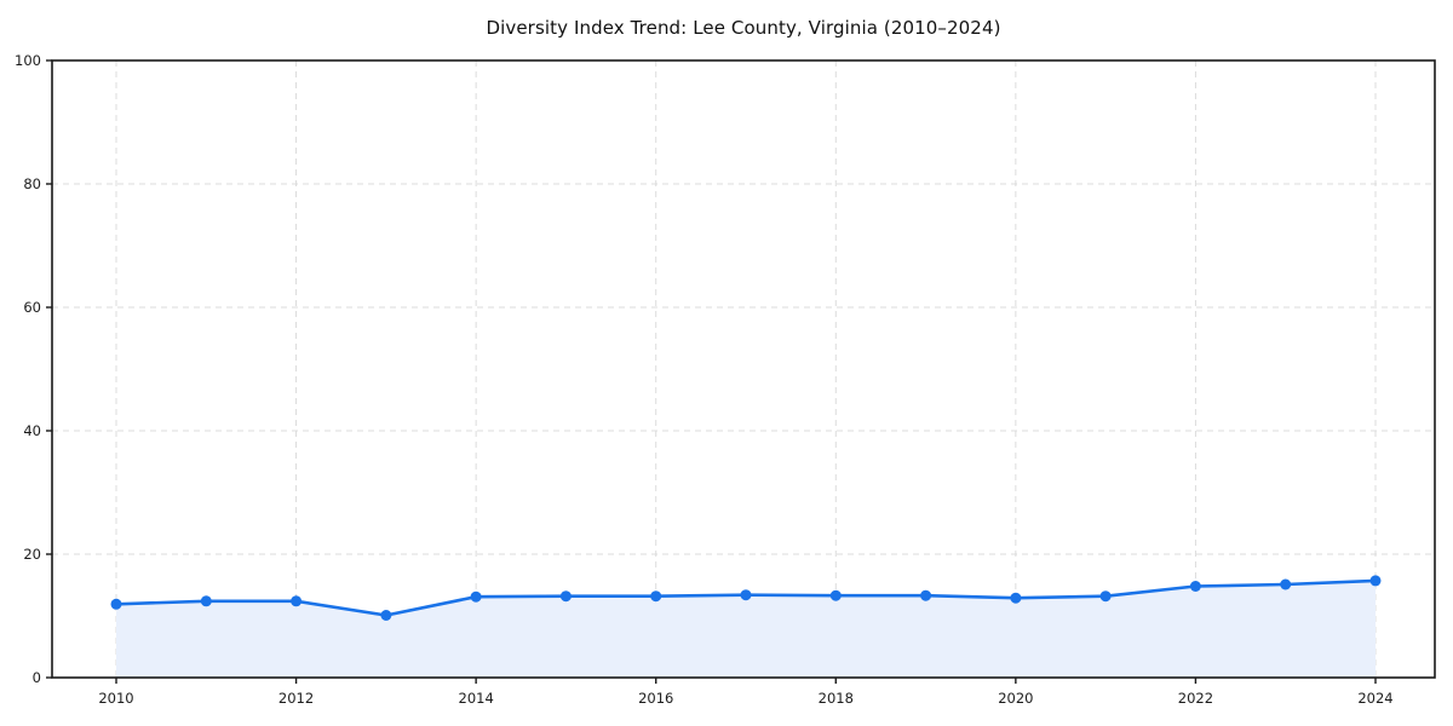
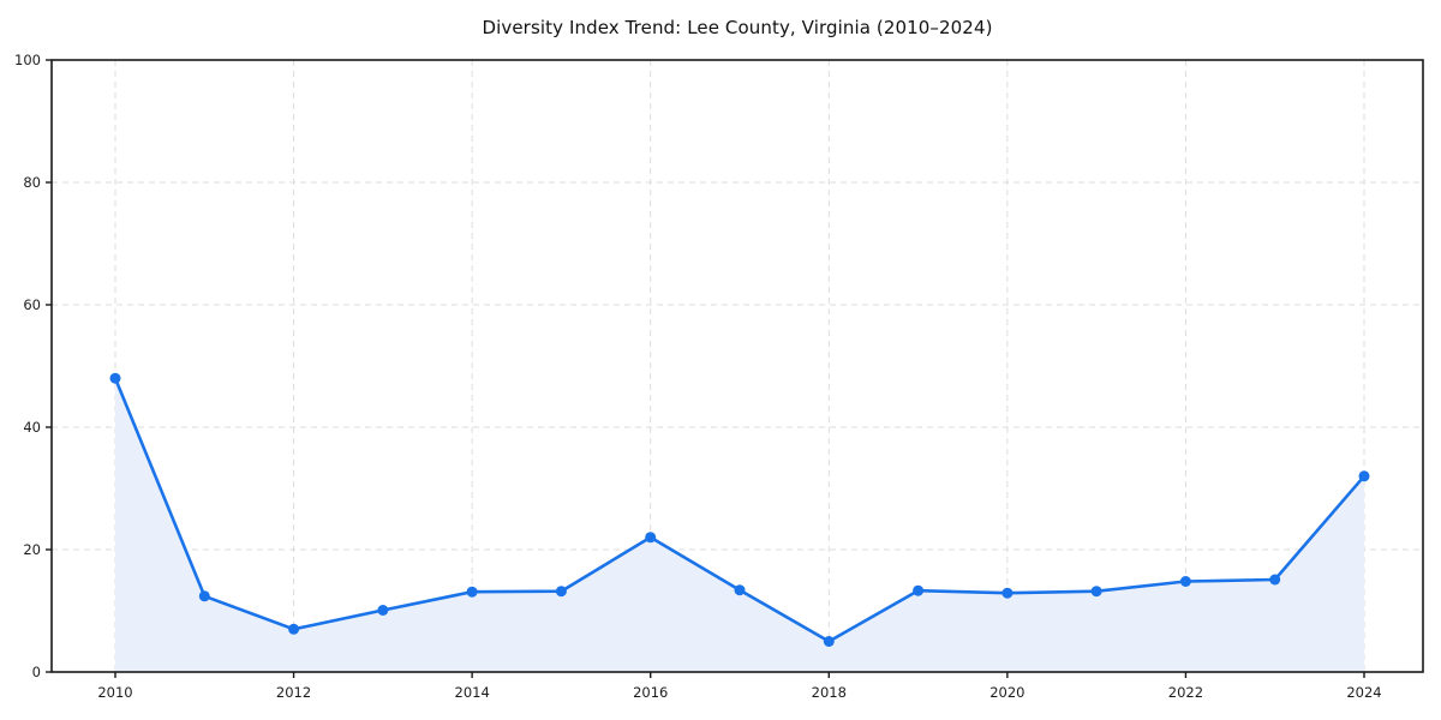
2010: 12 -> 48
2012: 12 -> 7
2016: 13 -> 22
2018: 13 -> 5
2024: 16 -> 32
